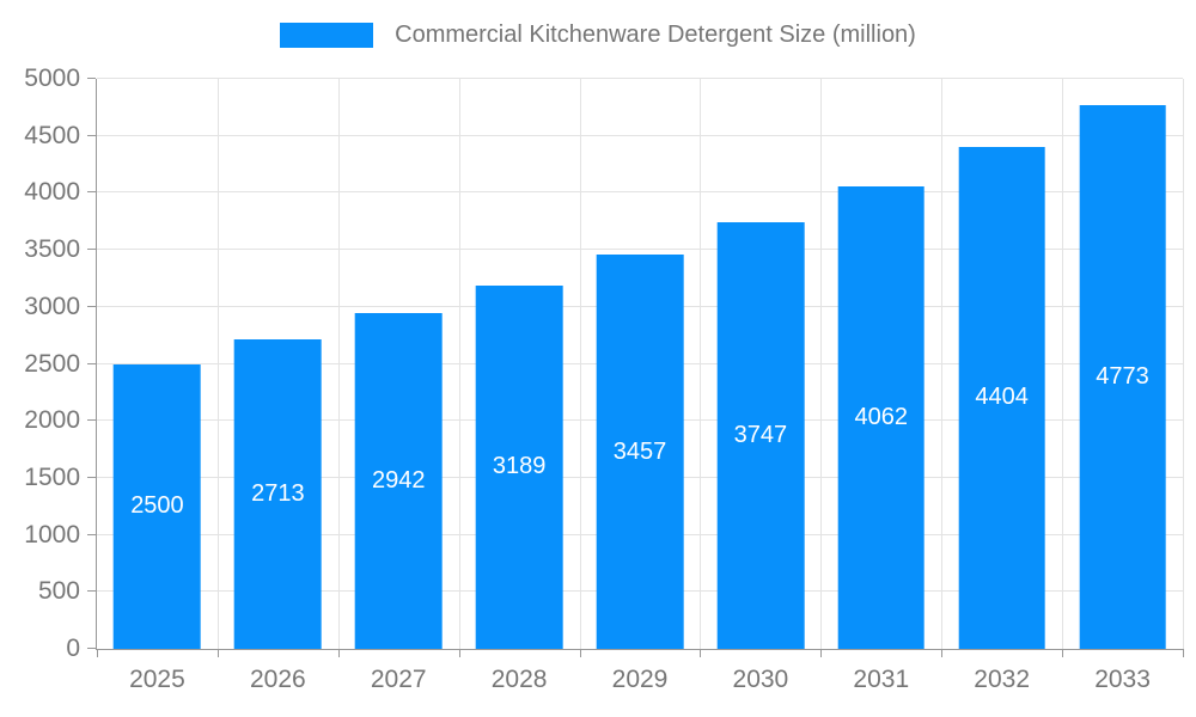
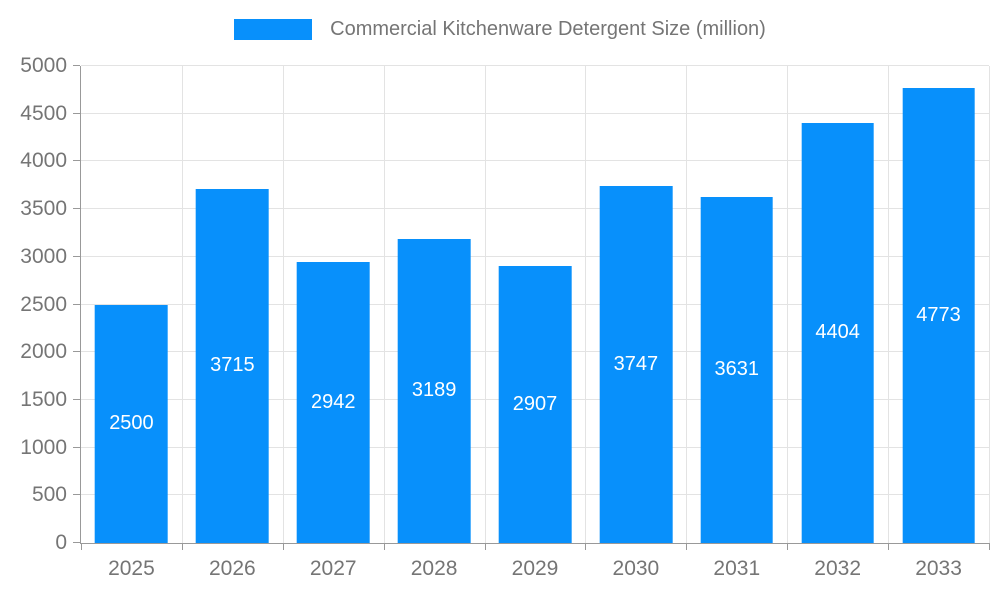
2026: 2713 -> 3715
2029: 3457 -> 2907
2031: 4062 -> 3631
